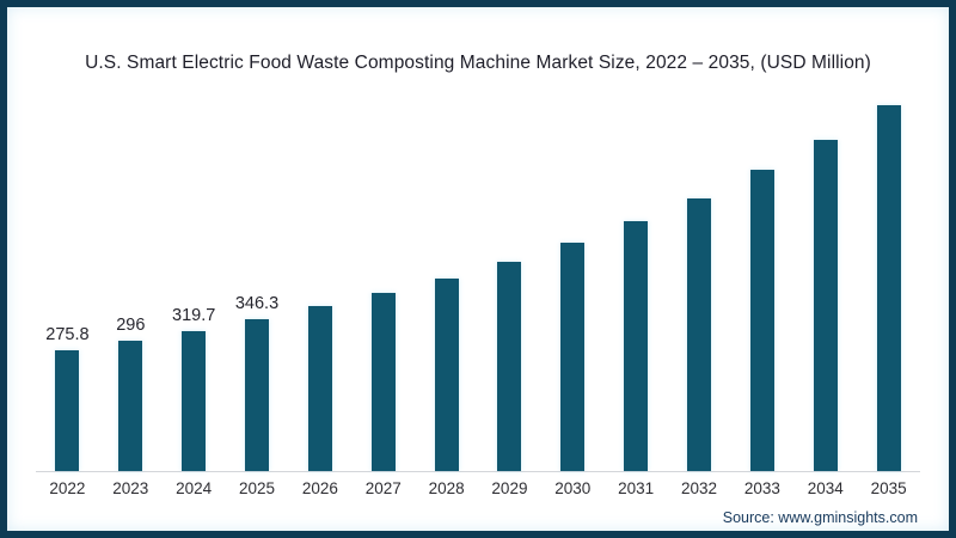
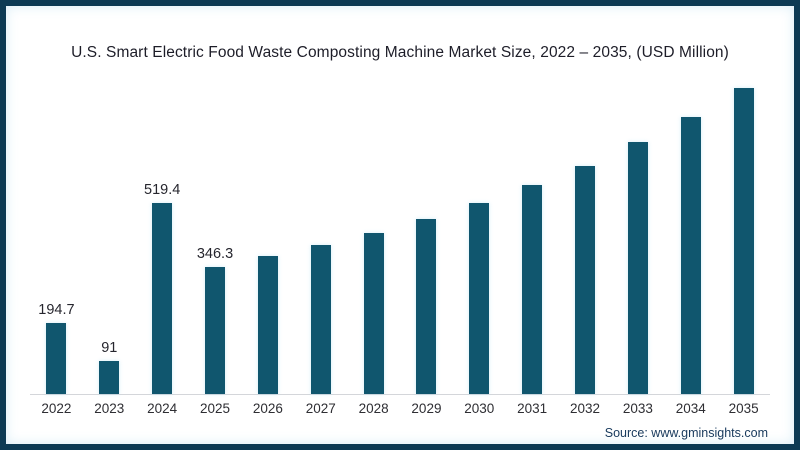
2022: 275.8 -> 194.7
2023: 296 -> 91
2024: 319.7 -> 519.4
